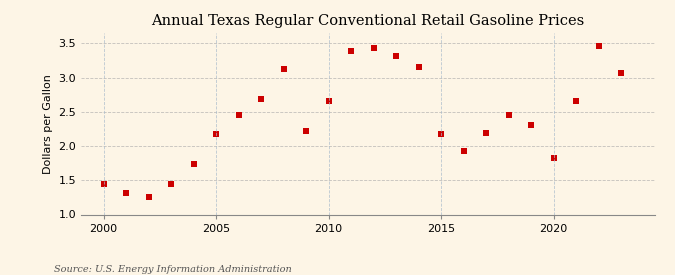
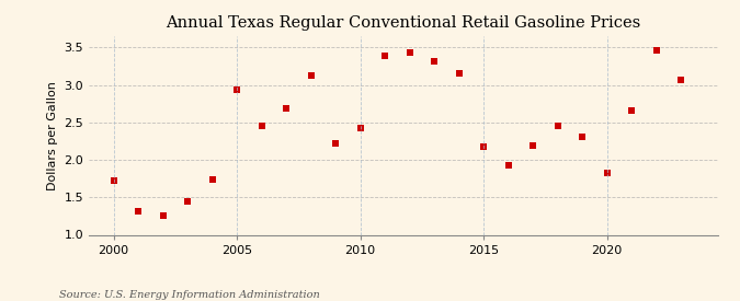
2000: 1.45 -> 1.72
2005: 2.17 -> 2.94
2010: 2.65 -> 2.42
